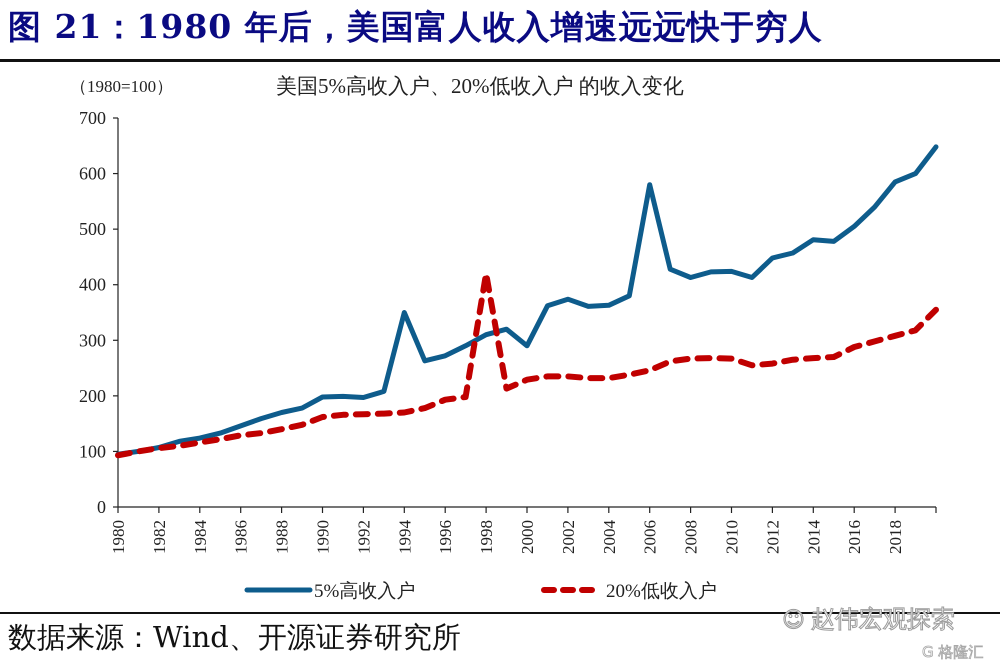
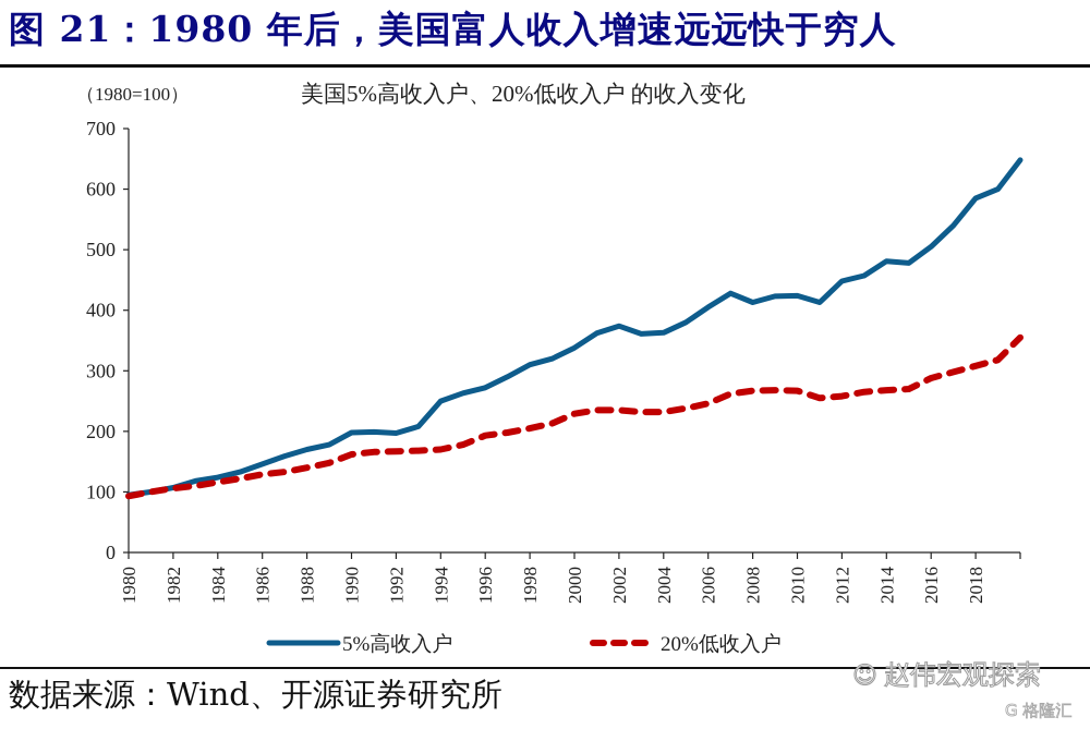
5%高收入户/1994: 350 -> 250
20%低收入户/1998: 420 -> 200
5%高收入户/2000: 290 -> 340
5%高收入户/2006: 580 -> 400
